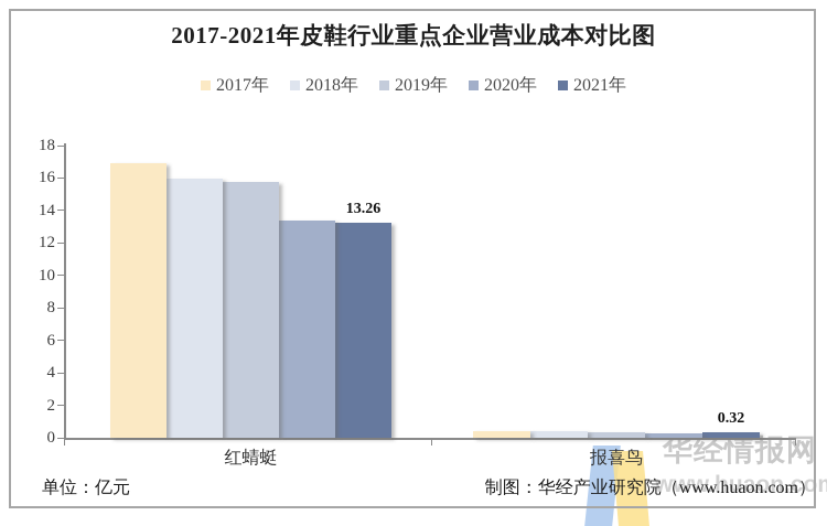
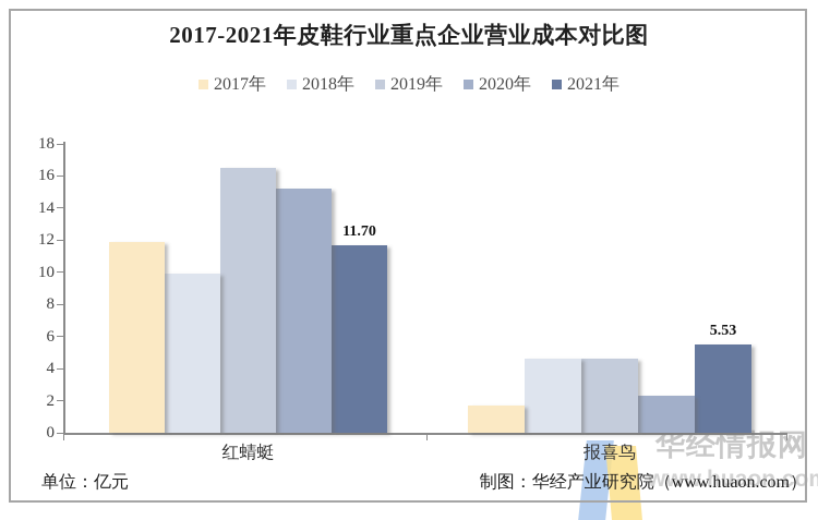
2017年/红蜻蜓: 16.9 -> 11.9
2018年/红蜻蜓: 15.9 -> 9.9
2019年/红蜻蜓: 15.8 -> 16.5
2020年/红蜻蜓: 13.3 -> 15.2
2021年/红蜻蜓: 13.26 -> 11.70
2017年/报喜鸟: 0.4 -> 1.7
2018年/报喜鸟: 0.4 -> 4.6
2019年/报喜鸟: 0.3 -> 4.6
2020年/报喜鸟: 0.3 -> 2.3
2021年/报喜鸟: 0.32 -> 5.53
